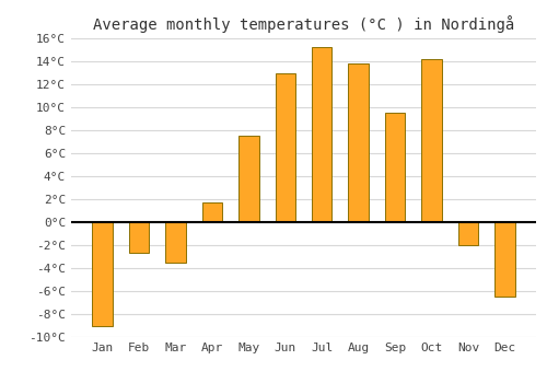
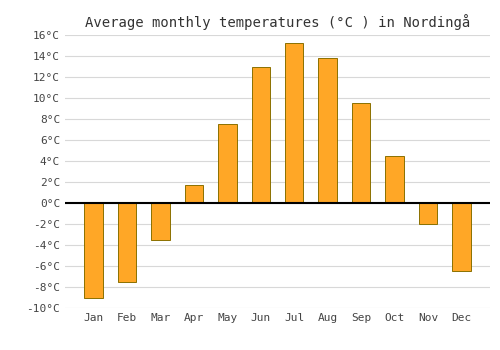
Feb: -2.7°C -> -7.5°C
Oct: 14.2°C -> 4.5°C
